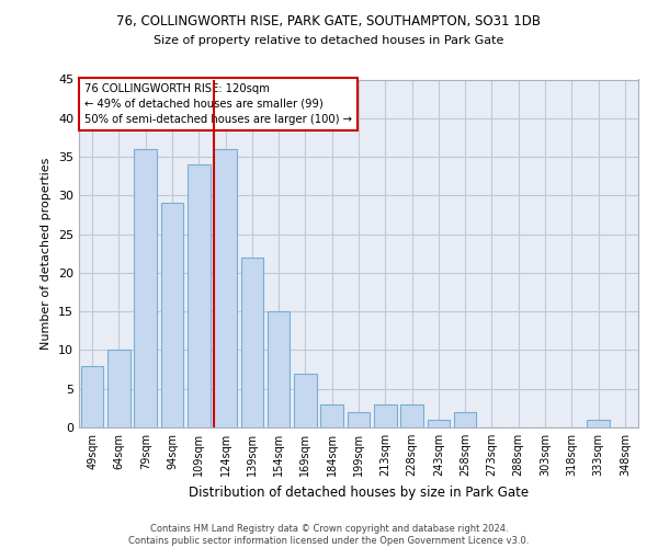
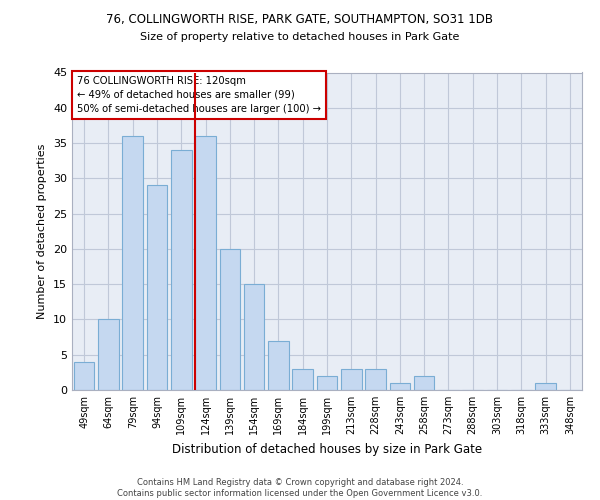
49sqm: 8 -> 4
139sqm: 22 -> 20
